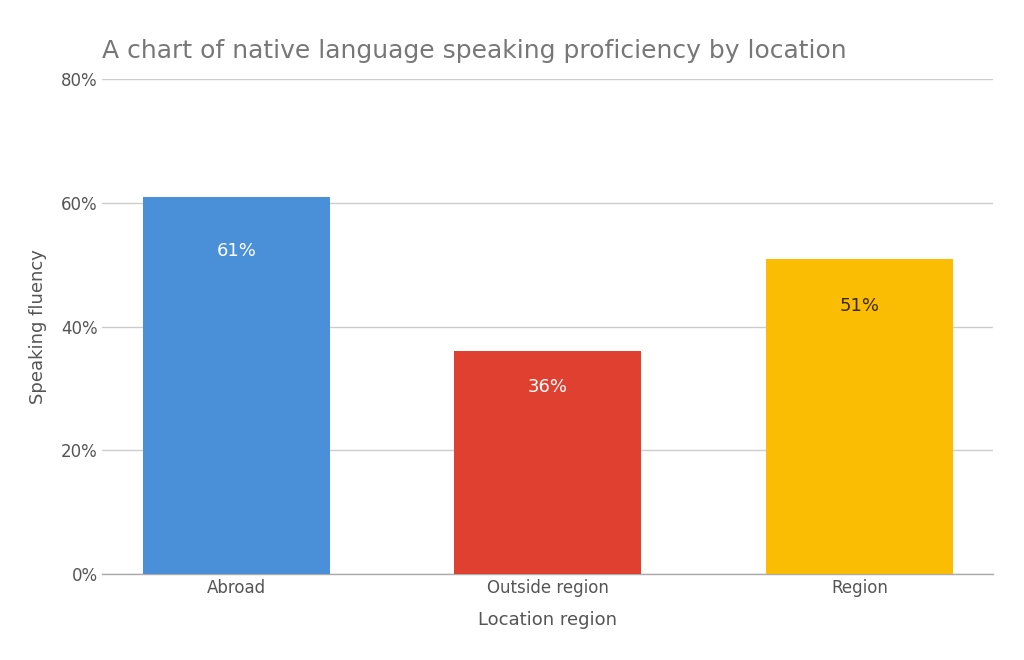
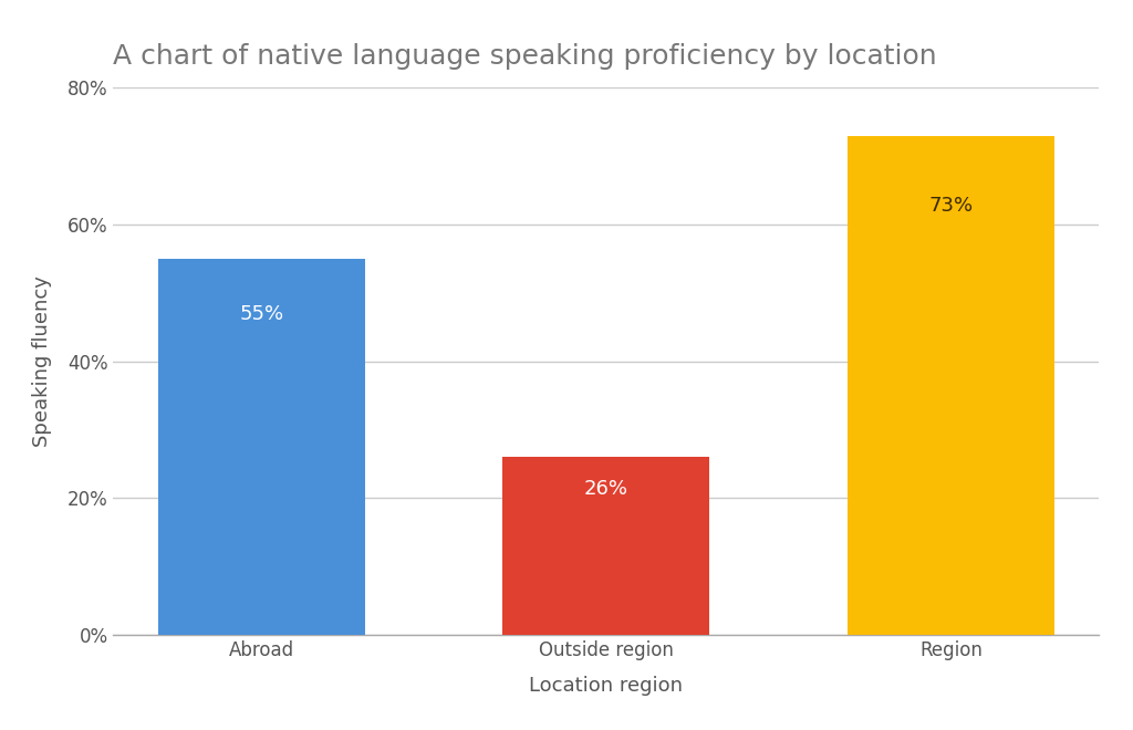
Abroad: 61% -> 55%
Outside region: 36% -> 26%
Region: 51% -> 73%
